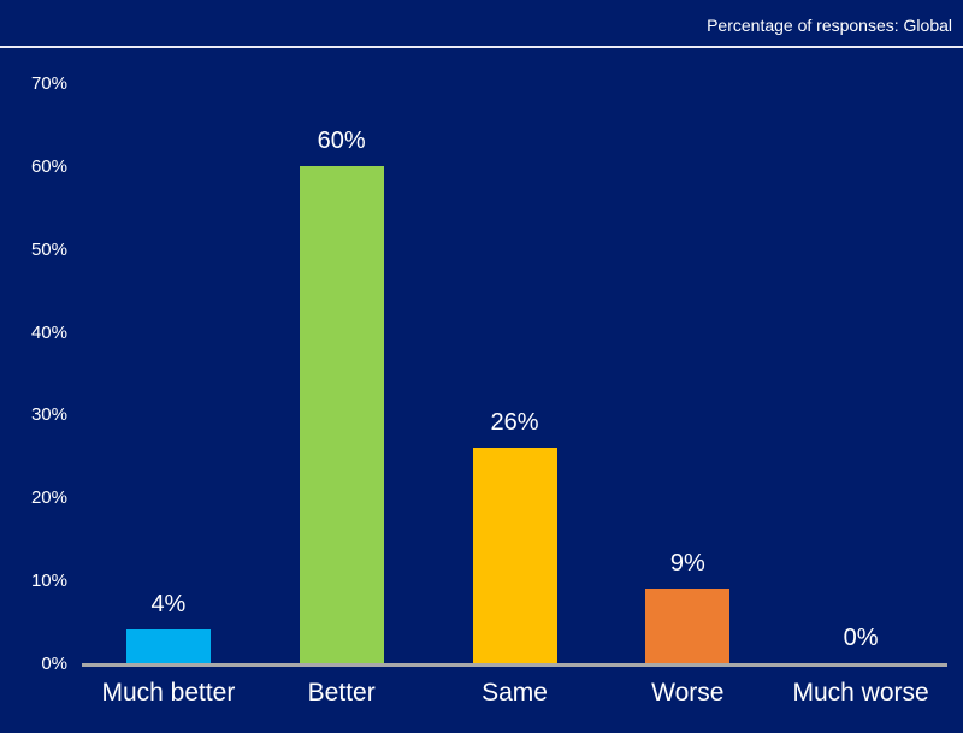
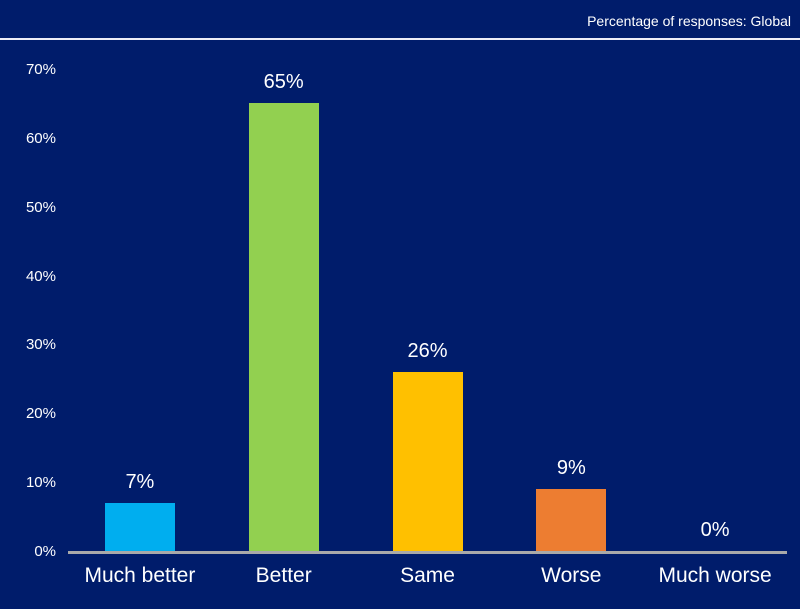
Much better: 4% -> 7%
Better: 60% -> 65%
